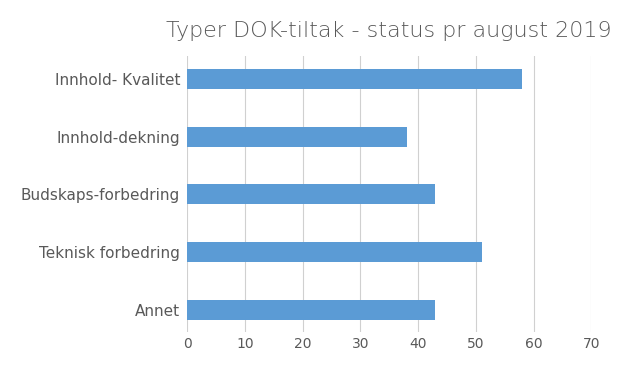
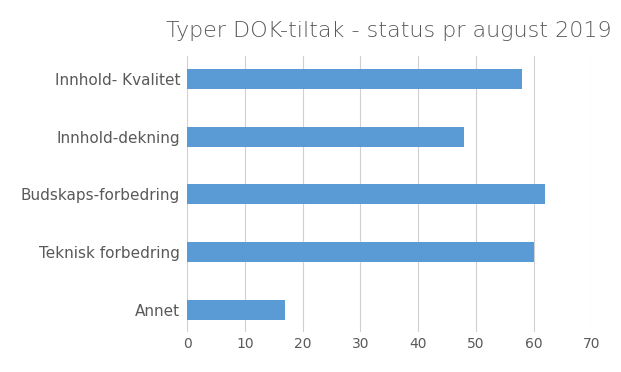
Innhold-dekning: 38 -> 48
Budskaps-forbedring: 43 -> 62
Teknisk forbedring: 51 -> 60
Annet: 43 -> 17
